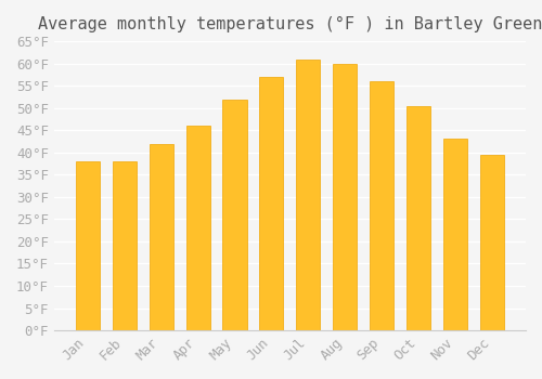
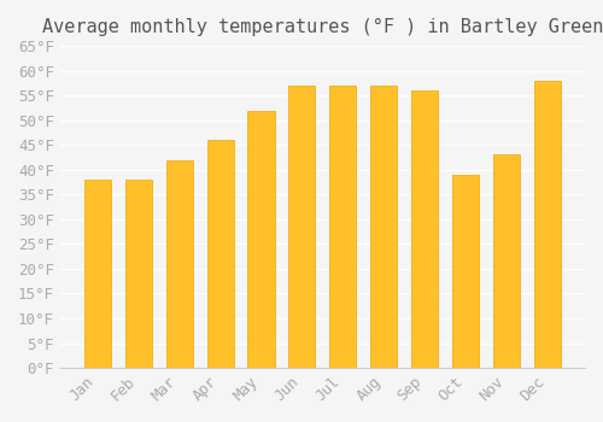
Jul: 61.0°F -> 57.0°F
Aug: 60.0°F -> 57.0°F
Oct: 50.5°F -> 39.0°F
Dec: 39.5°F -> 58.0°F
